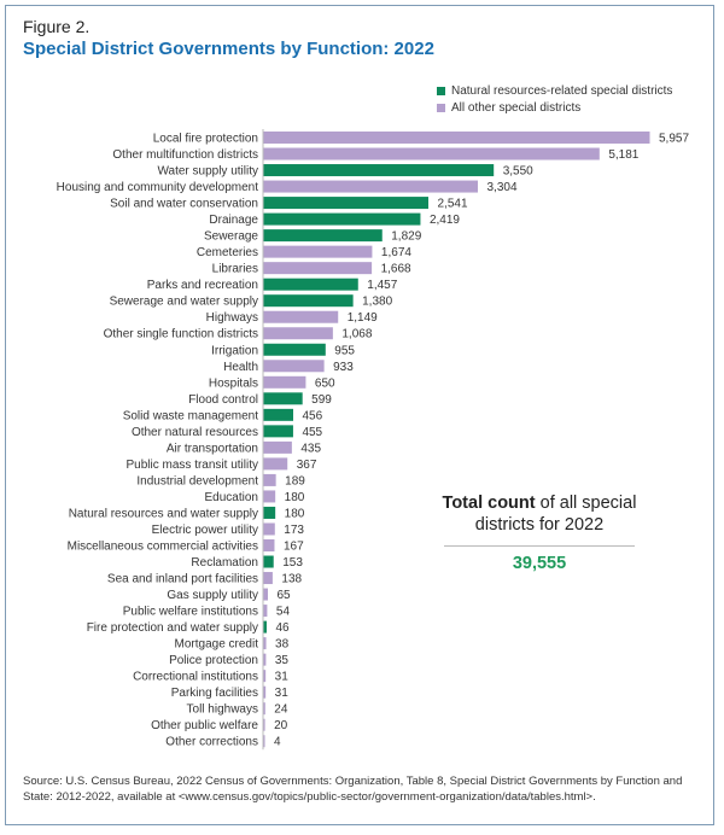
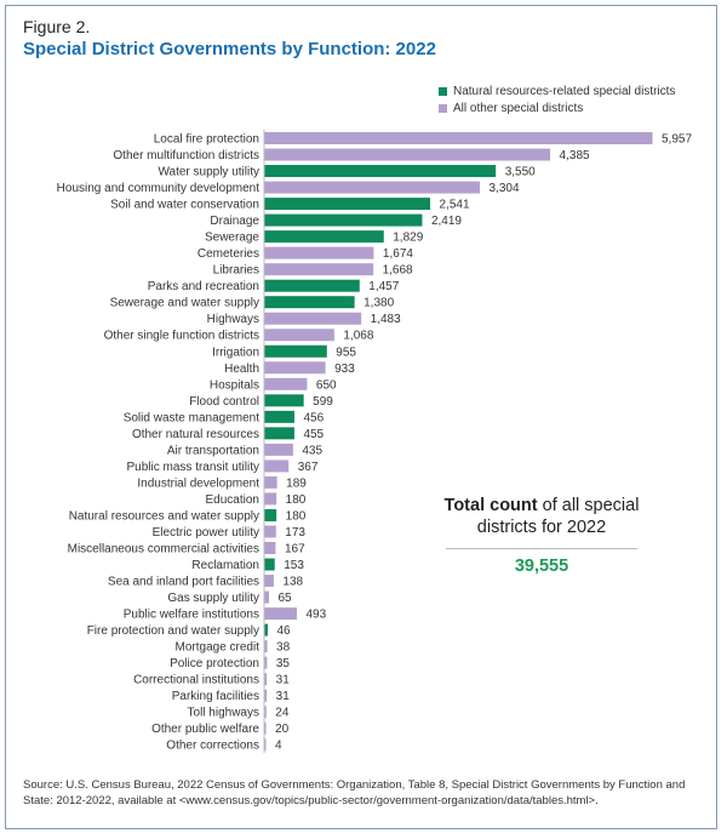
Other multifunction districts: 5,181 -> 4,385
Highways: 1,149 -> 1,483
Public welfare institutions: 54 -> 493
